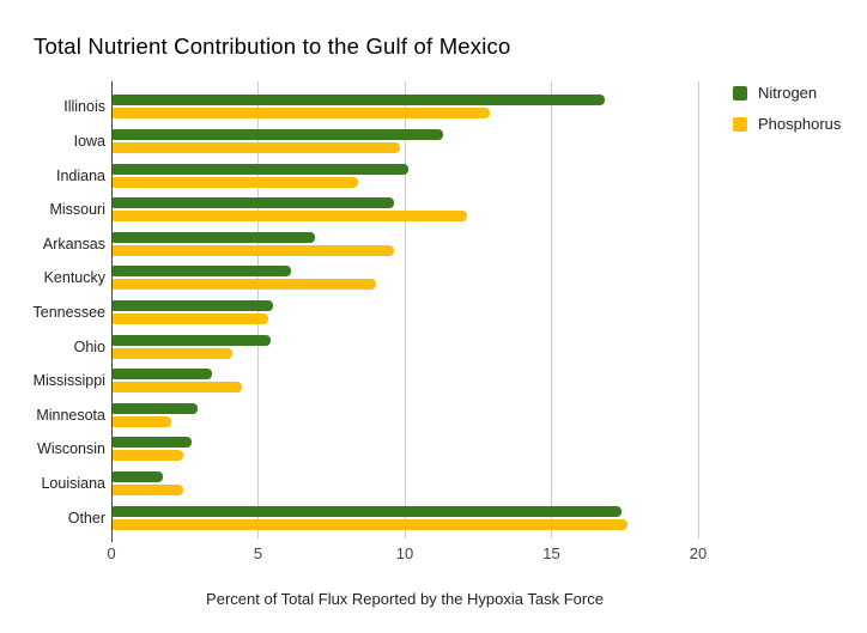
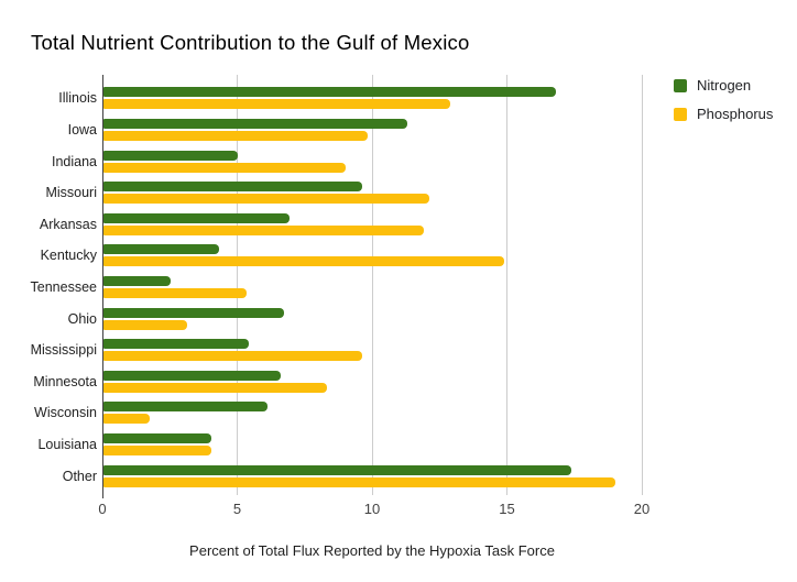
Nitrogen/Indiana: 10.1 -> 5.0
Phosphorus/Indiana: 8.4 -> 9.0
Phosphorus/Arkansas: 9.6 -> 11.9
Nitrogen/Kentucky: 6.1 -> 4.3
Phosphorus/Kentucky: 9.0 -> 14.9
Nitrogen/Tennessee: 5.5 -> 2.5
Nitrogen/Ohio: 5.4 -> 6.7
Phosphorus/Ohio: 4.1 -> 3.1
Nitrogen/Mississippi: 3.4 -> 5.4
Phosphorus/Mississippi: 4.4 -> 9.6
Nitrogen/Minnesota: 2.9 -> 6.6
Phosphorus/Minnesota: 2.0 -> 8.3
Nitrogen/Wisconsin: 2.7 -> 6.1
Phosphorus/Wisconsin: 2.4 -> 1.7
Nitrogen/Louisiana: 1.7 -> 4.0
Phosphorus/Louisiana: 2.4 -> 4.0
Phosphorus/Other: 17.6 -> 19.0
